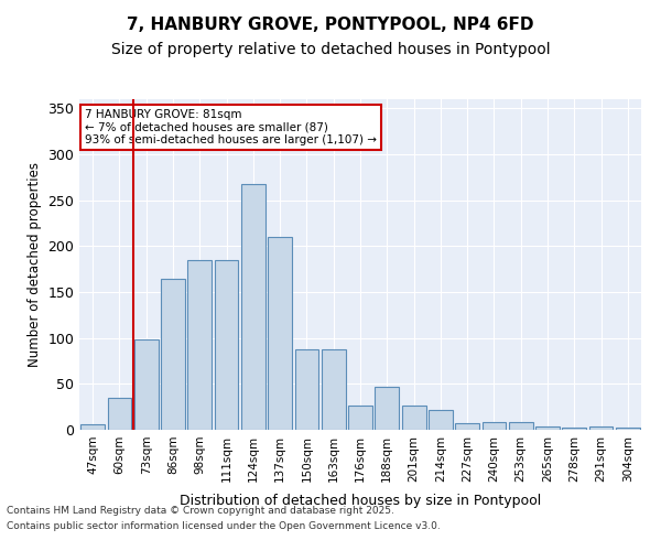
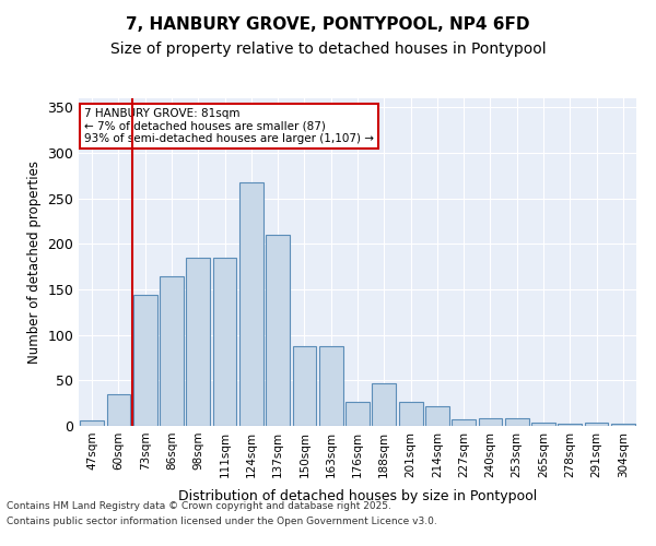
73sqm: 98 -> 144
